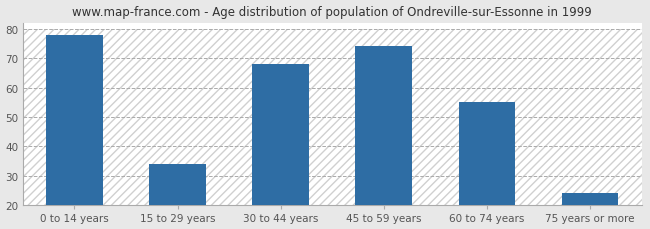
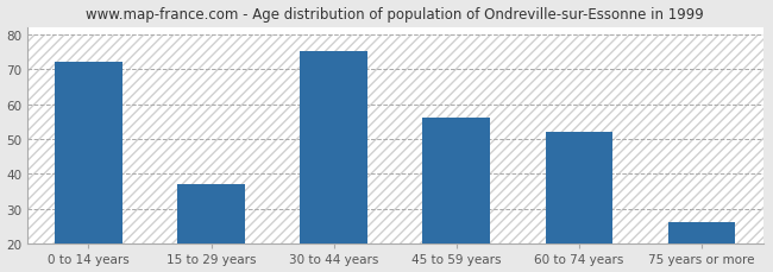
0 to 14 years: 78 -> 72
15 to 29 years: 34 -> 37
30 to 44 years: 68 -> 75
45 to 59 years: 74 -> 56
60 to 74 years: 55 -> 52
75 years or more: 24 -> 26
